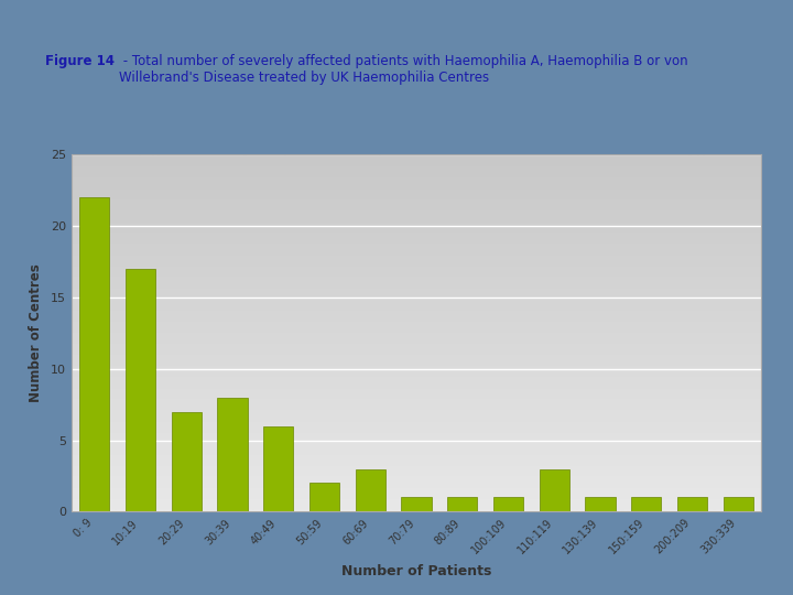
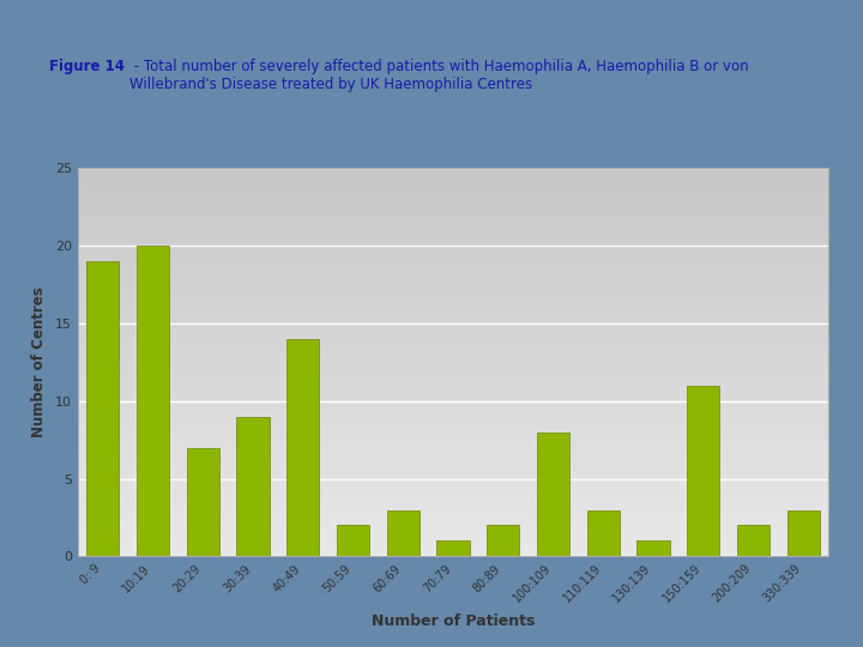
0: 9: 22 -> 19
10:19: 17 -> 20
30:39: 8 -> 9
40:49: 6 -> 14
80:89: 1 -> 2
100:109: 1 -> 8
150:159: 1 -> 11
200:209: 1 -> 2
330:339: 1 -> 3
